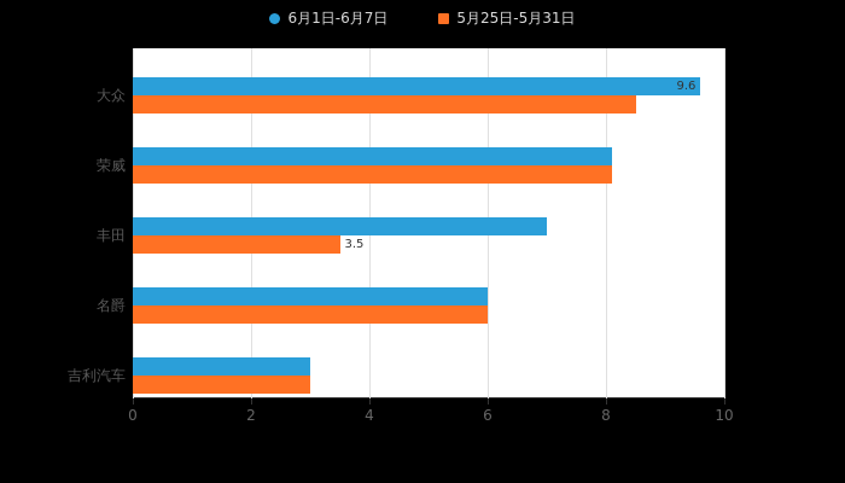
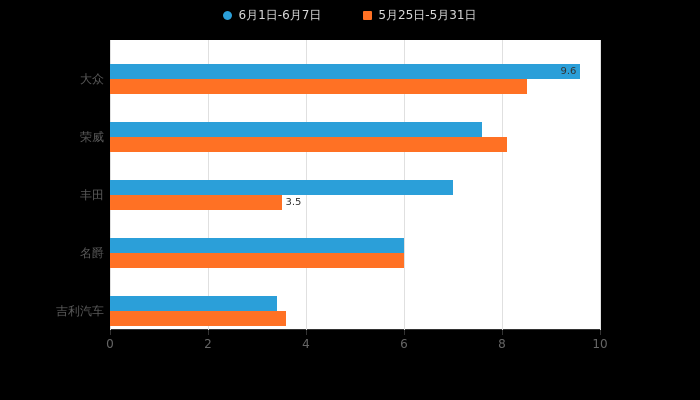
6月1日-6月7日/荣威: 8.1 -> 7.6
6月1日-6月7日/吉利汽车: 3.0 -> 3.4
5月25日-5月31日/吉利汽车: 3.0 -> 3.6
